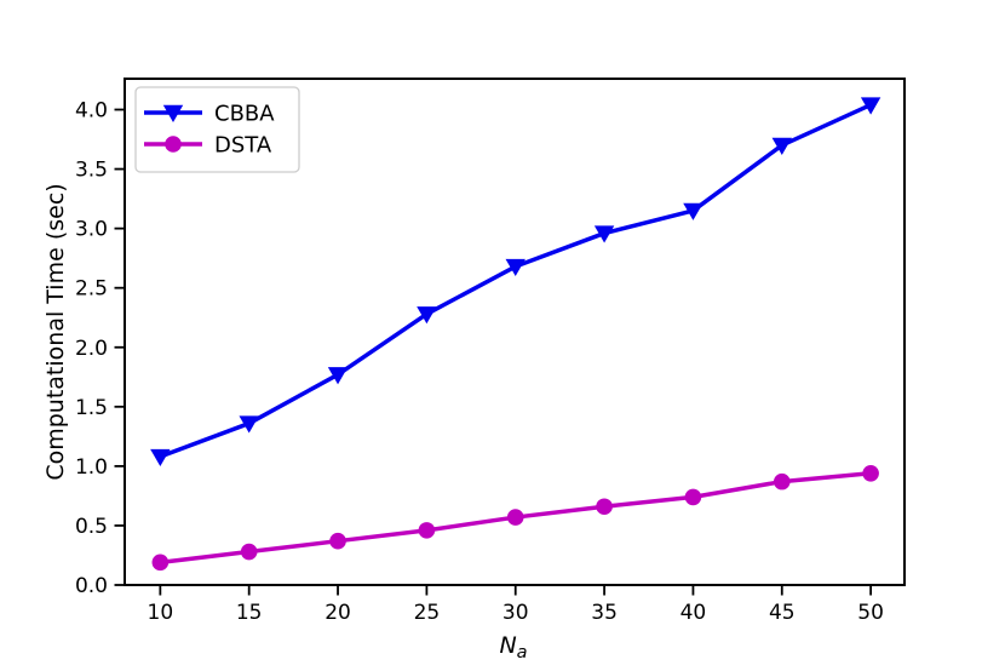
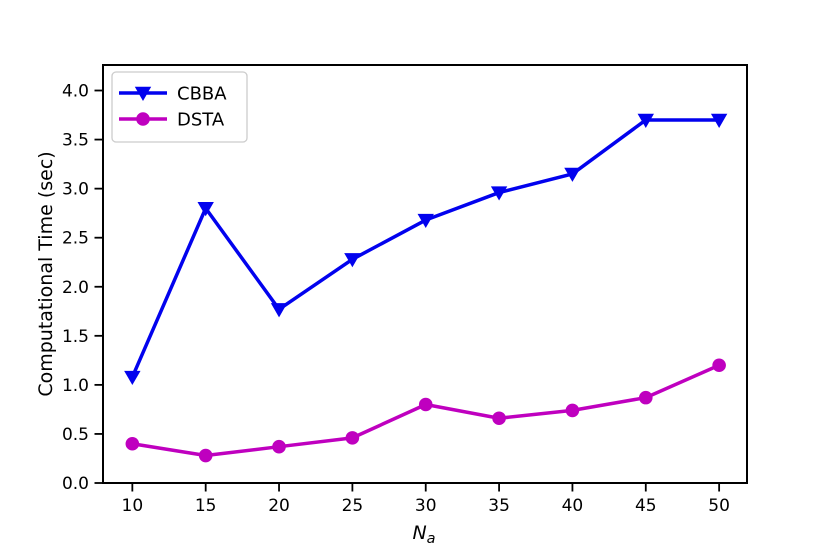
DSTA/10: 0.2 -> 0.4
CBBA/15: 1.4 -> 2.8
DSTA/30: 0.6 -> 0.8
CBBA/50: 4.0 -> 3.7
DSTA/50: 0.9 -> 1.2
